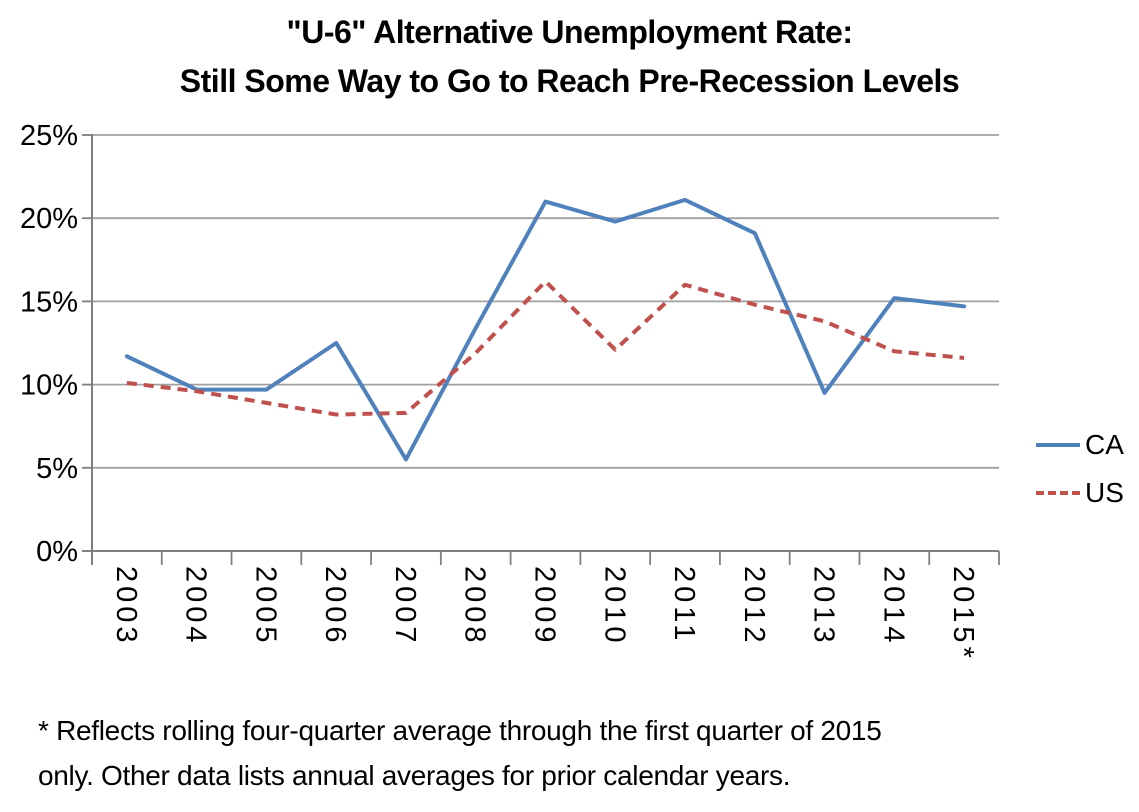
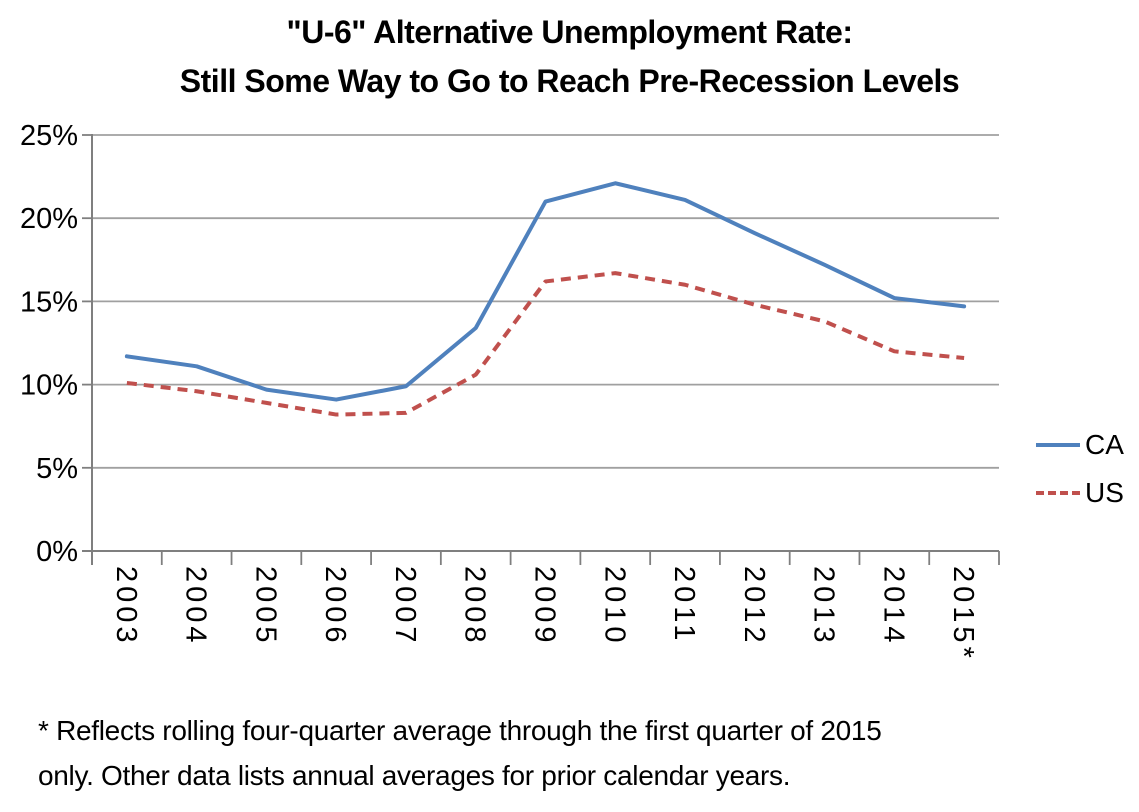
CA/2004: 9.7% -> 11.1%
CA/2006: 12.5% -> 9.1%
CA/2007: 5.5% -> 9.9%
US/2008: 11.9% -> 10.6%
CA/2010: 19.8% -> 22.1%
US/2010: 12.1% -> 16.7%
CA/2013: 9.5% -> 17.2%
